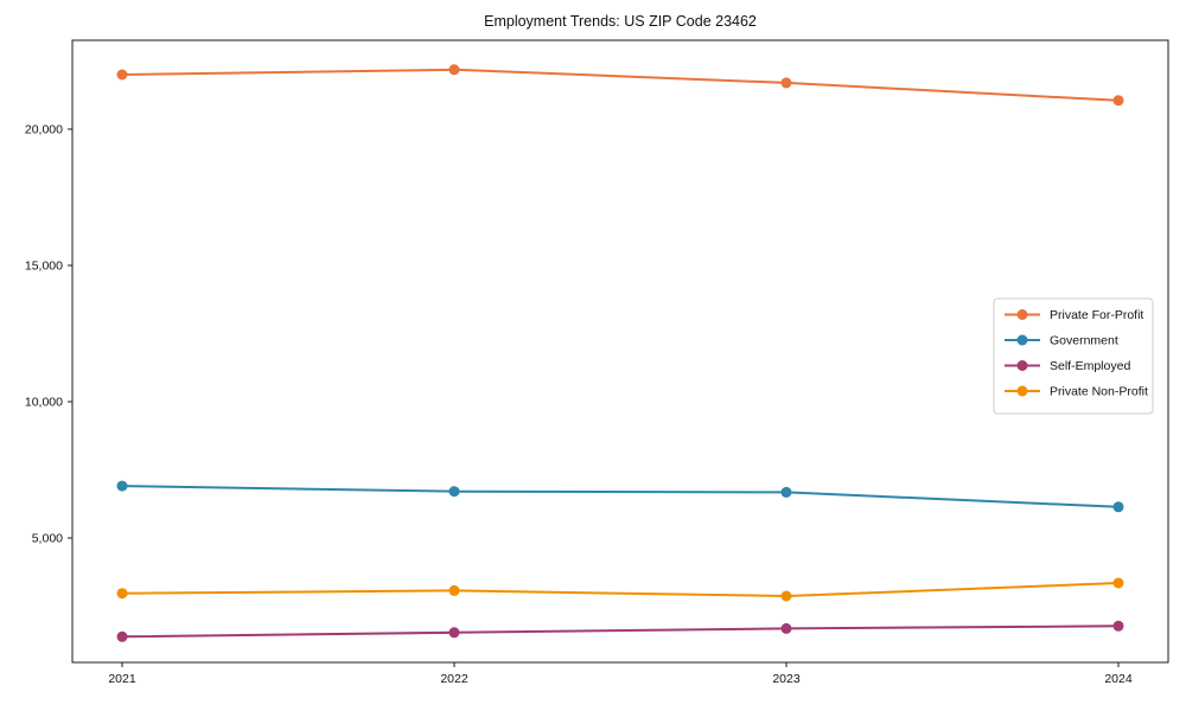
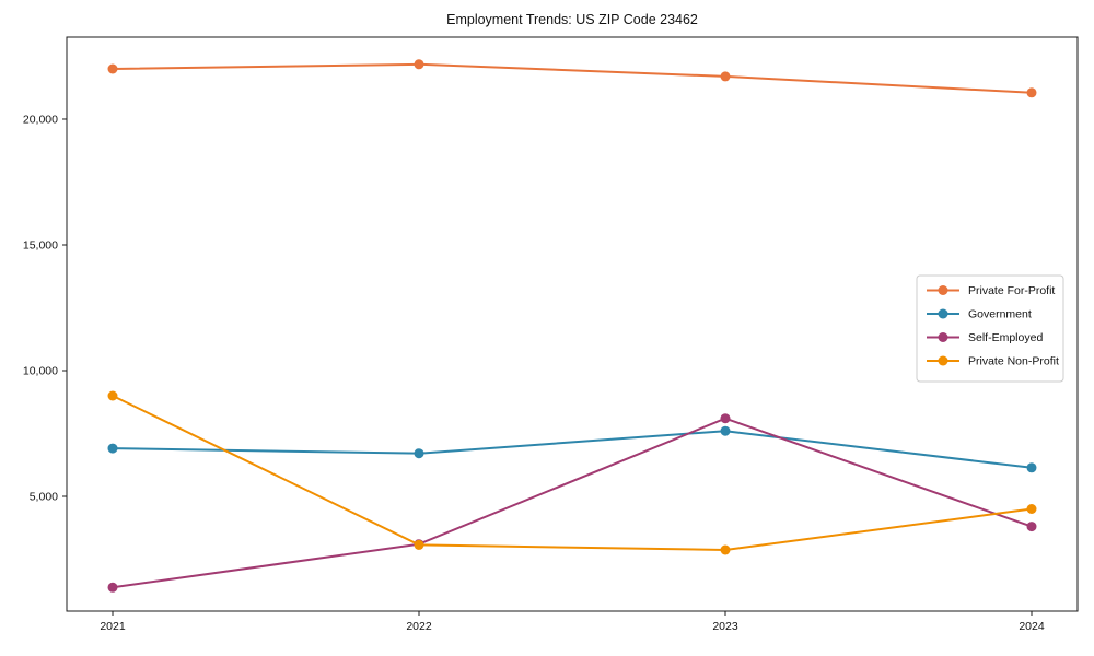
Private Non-Profit/2021: 3000 -> 9000
Self-Employed/2022: 1500 -> 3100
Government/2023: 6700 -> 7600
Self-Employed/2023: 1700 -> 8100
Self-Employed/2024: 1800 -> 3800
Private Non-Profit/2024: 3400 -> 4500
